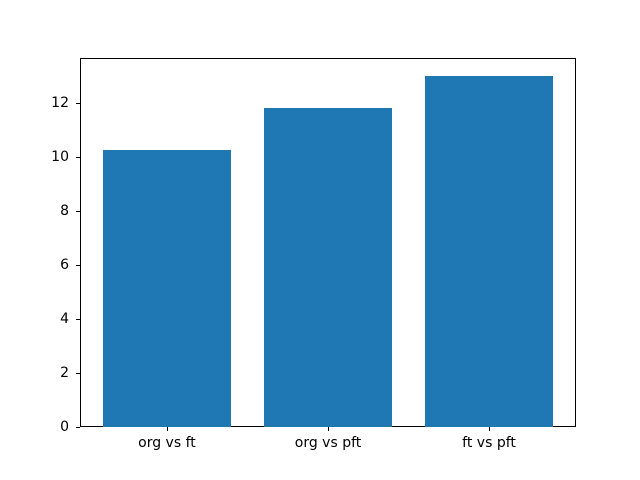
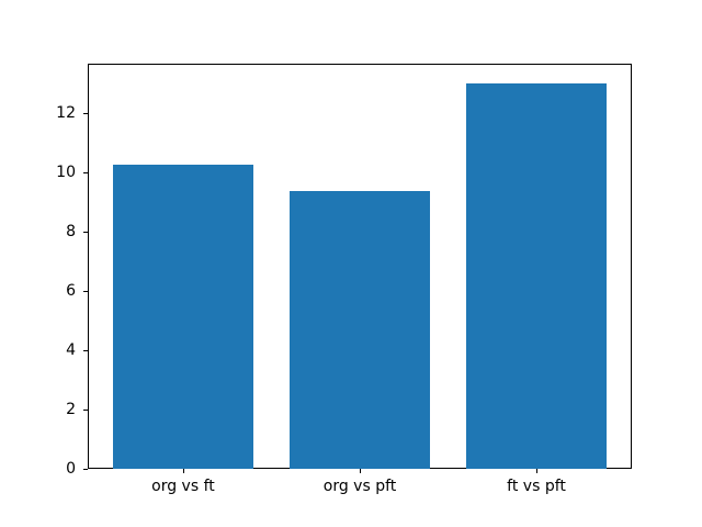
org vs pft: 11.8 -> 9.3
